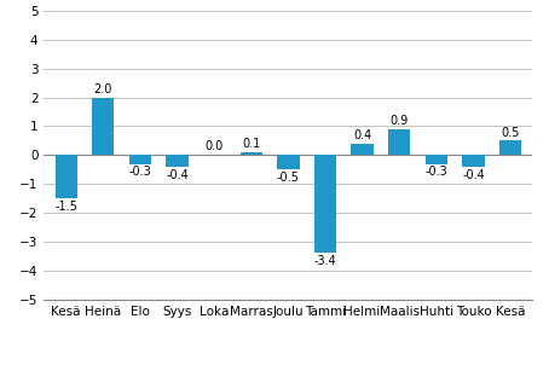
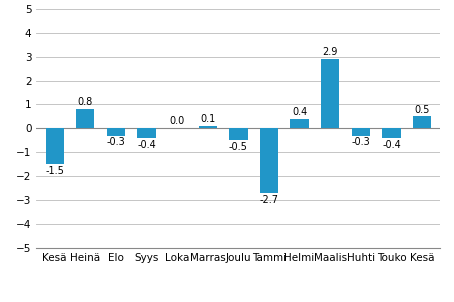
Heinä: 2.0 -> 0.8
Tammi: -3.4 -> -2.7
Maalis: 0.9 -> 2.9
